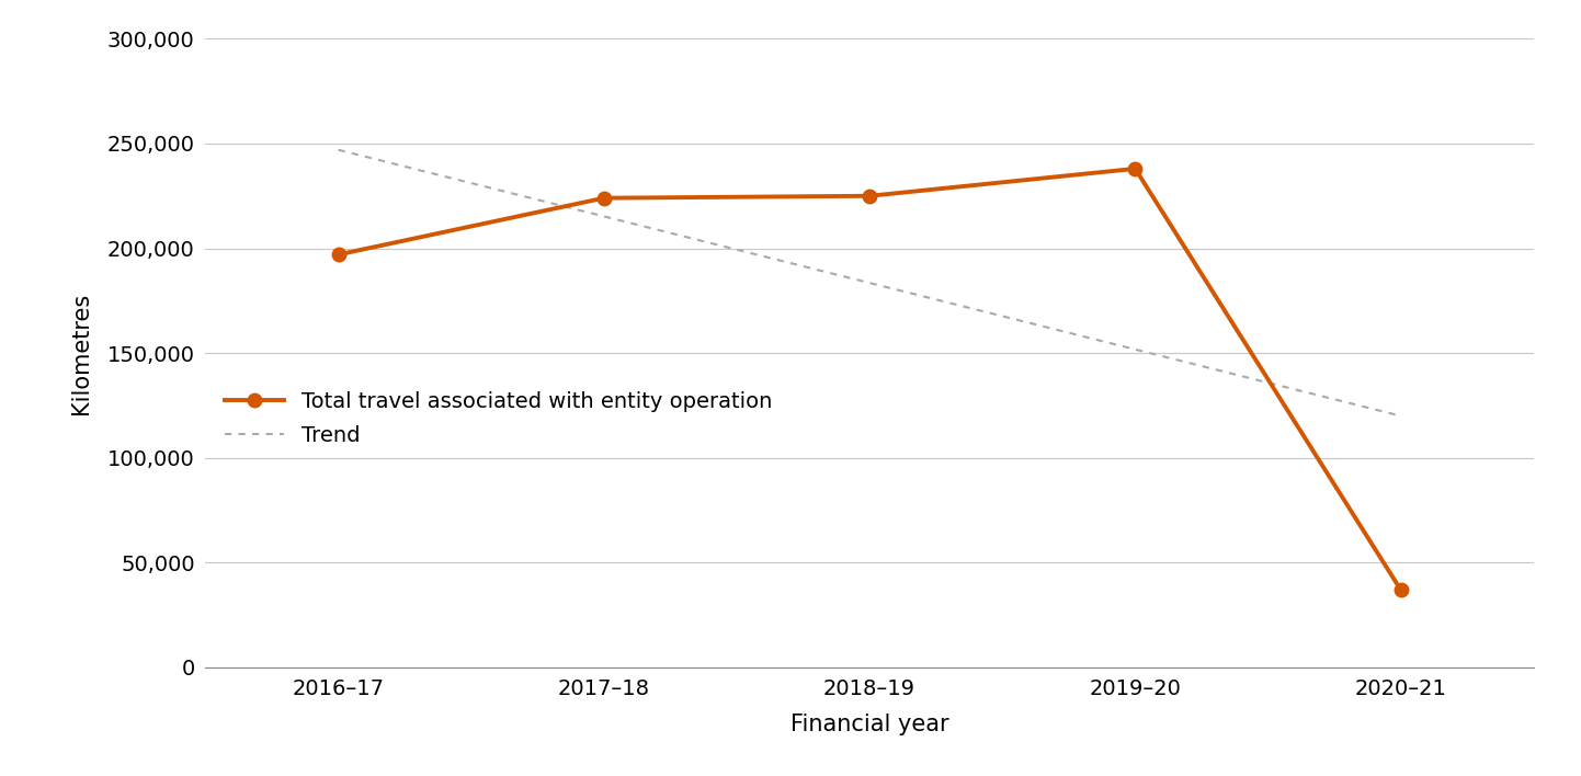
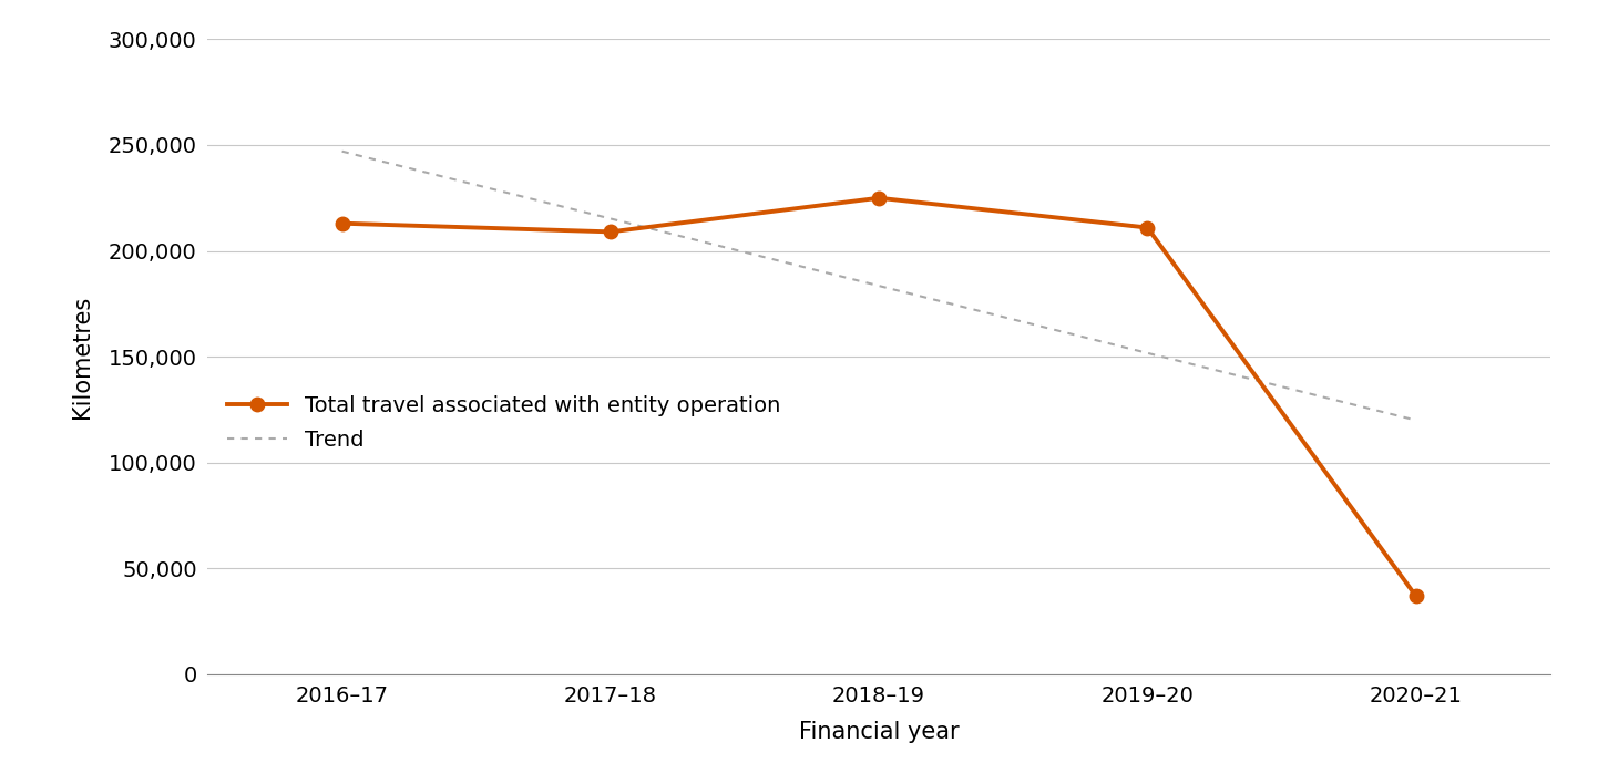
Total travel associated with entity operation/2016–17: 197,000 -> 213,000
Total travel associated with entity operation/2017–18: 224,000 -> 209,000
Total travel associated with entity operation/2019–20: 238,000 -> 211,000
